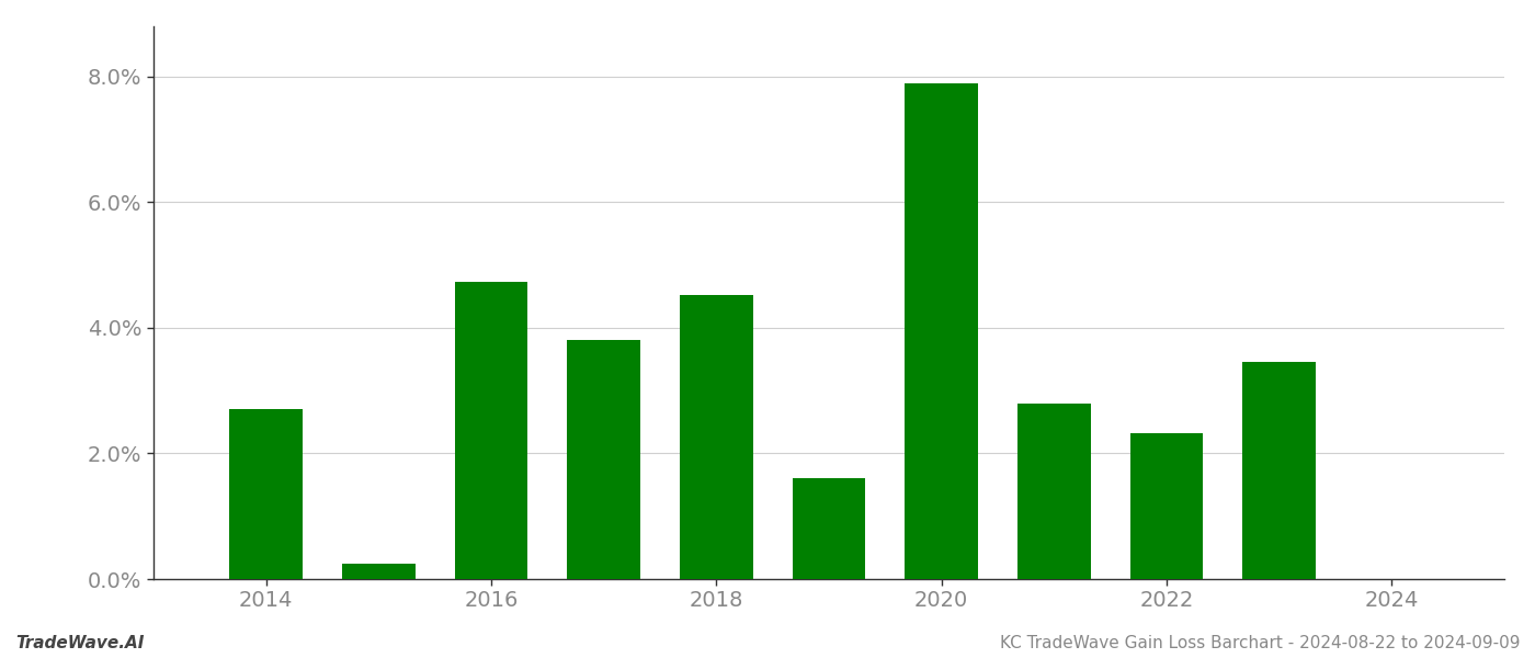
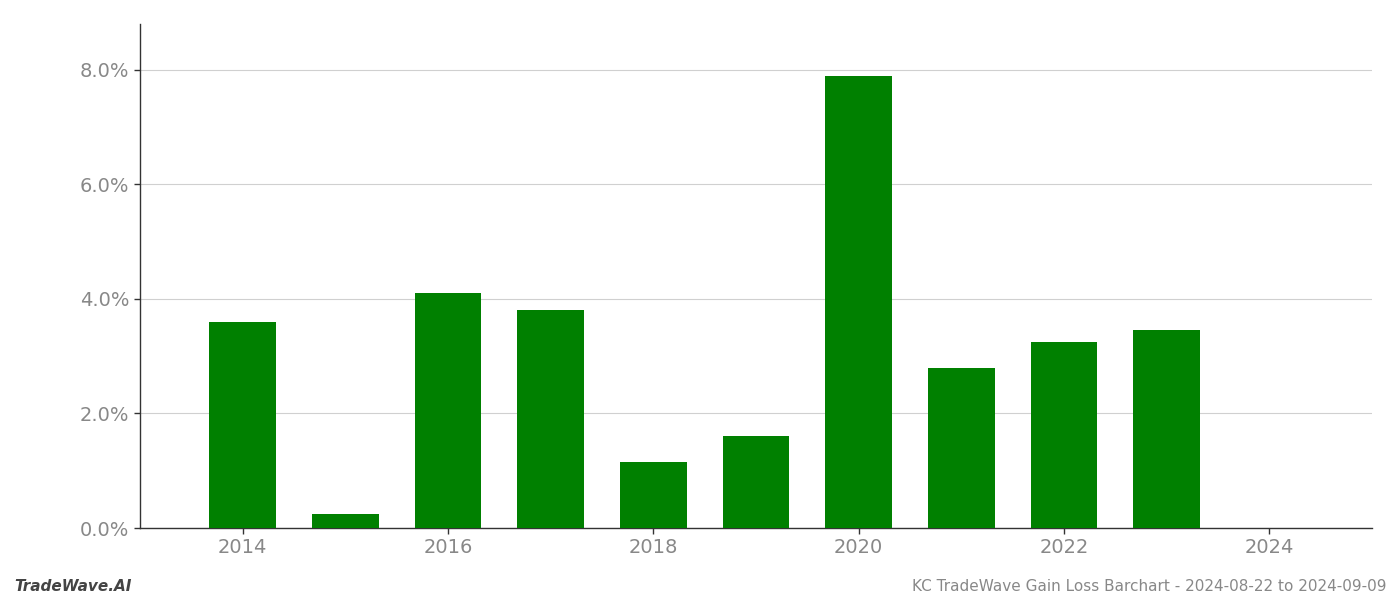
2014: 2.70% -> 3.60%
2016: 4.74% -> 4.10%
2018: 4.52% -> 1.15%
2022: 2.32% -> 3.25%
